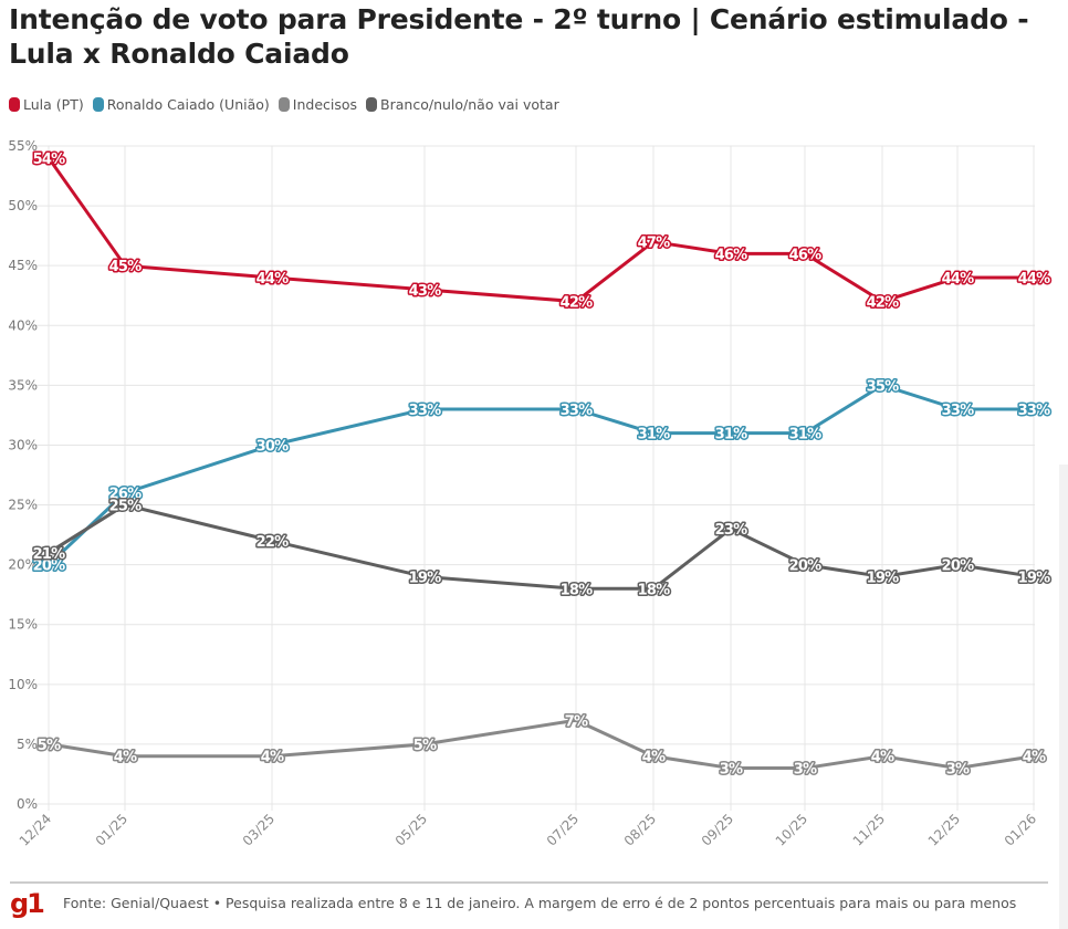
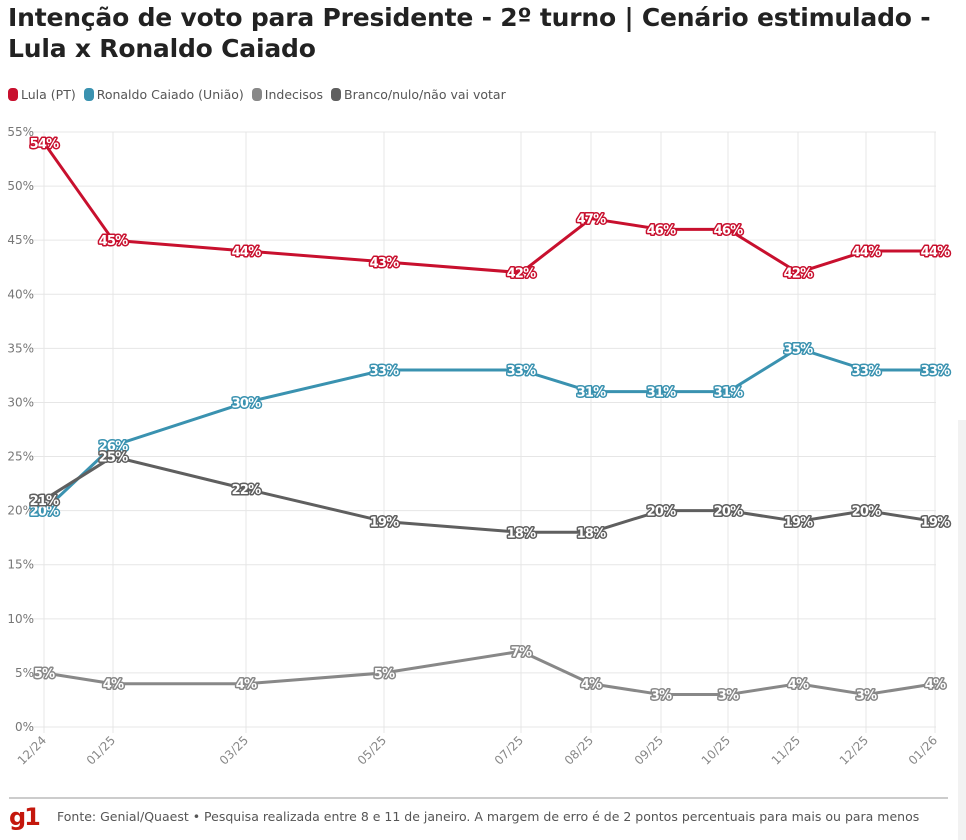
Branco/nulo/não vai votar/09/25: 23% -> 20%
